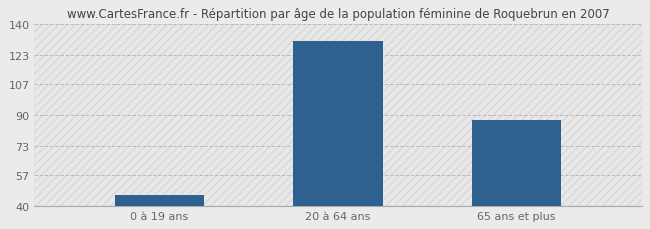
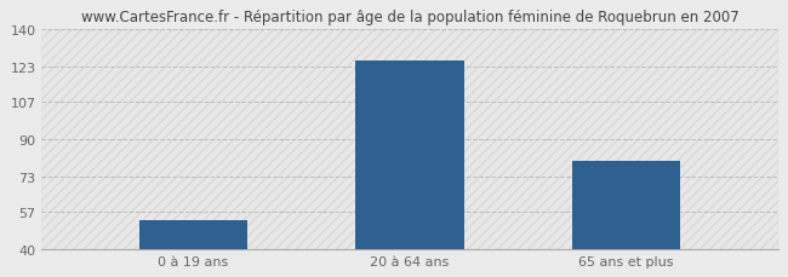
0 à 19 ans: 46 -> 53
20 à 64 ans: 131 -> 126
65 ans et plus: 87 -> 80
